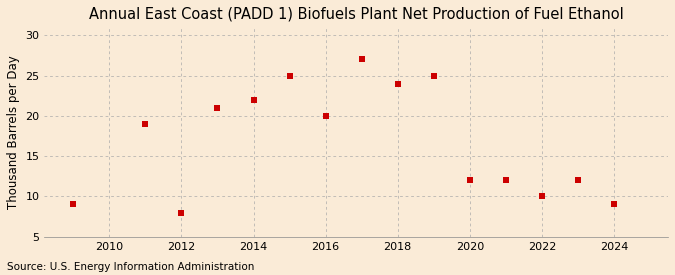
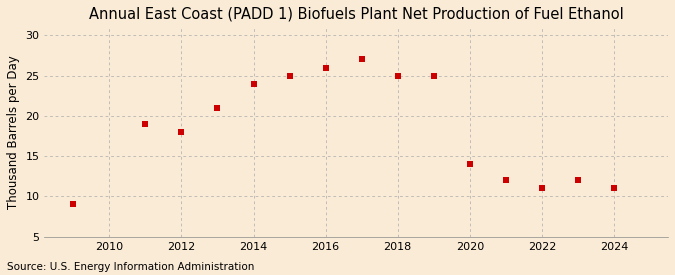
2012: 8 -> 18
2014: 22 -> 24
2016: 20 -> 26
2018: 24 -> 25
2020: 12 -> 14
2022: 10 -> 11
2024: 9 -> 11
